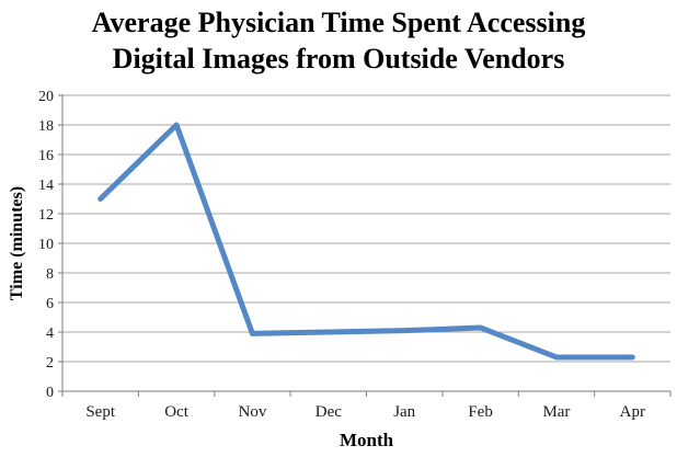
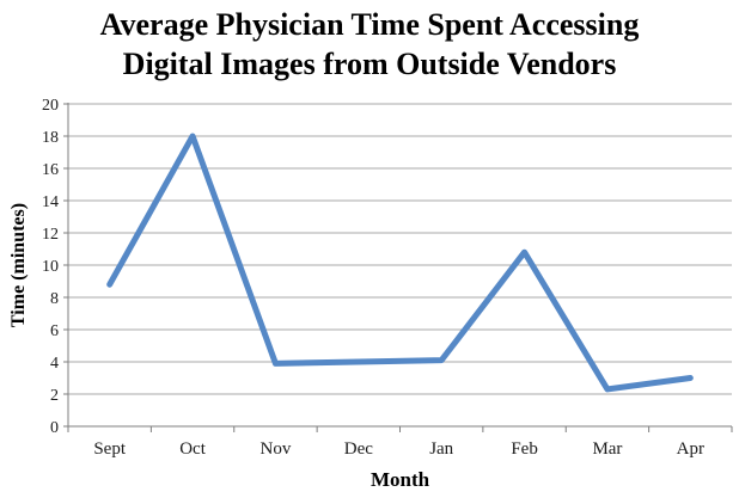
Sept: 13.0 -> 8.8
Feb: 4.3 -> 10.8
Apr: 2.3 -> 3.0
